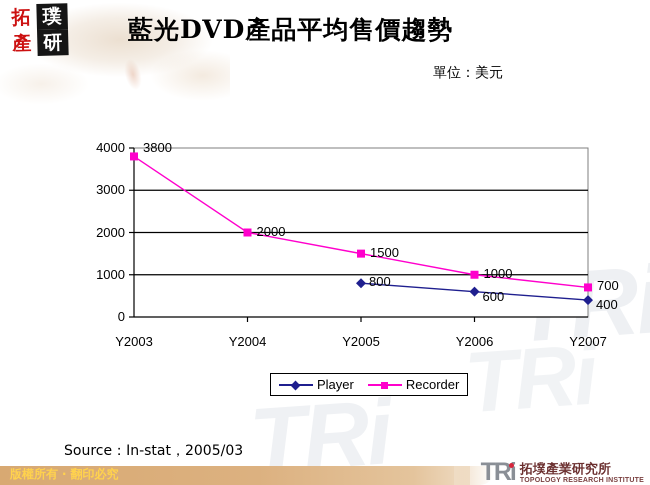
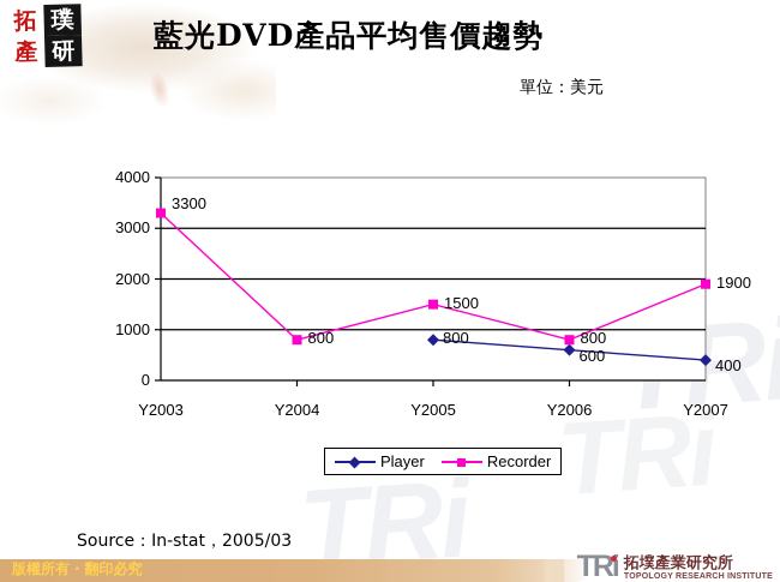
Recorder/Y2003: 3800 -> 3300
Recorder/Y2004: 2000 -> 800
Recorder/Y2006: 1000 -> 800
Recorder/Y2007: 700 -> 1900
